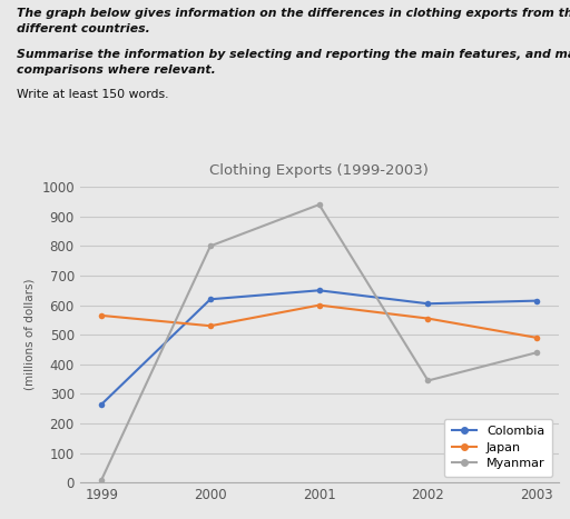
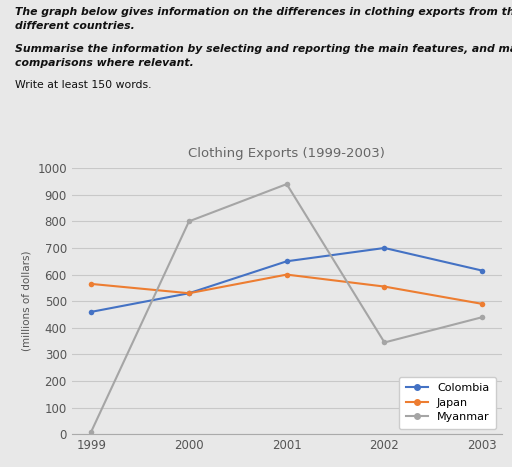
Colombia/1999: 265 -> 460
Colombia/2000: 620 -> 530
Colombia/2002: 605 -> 700
